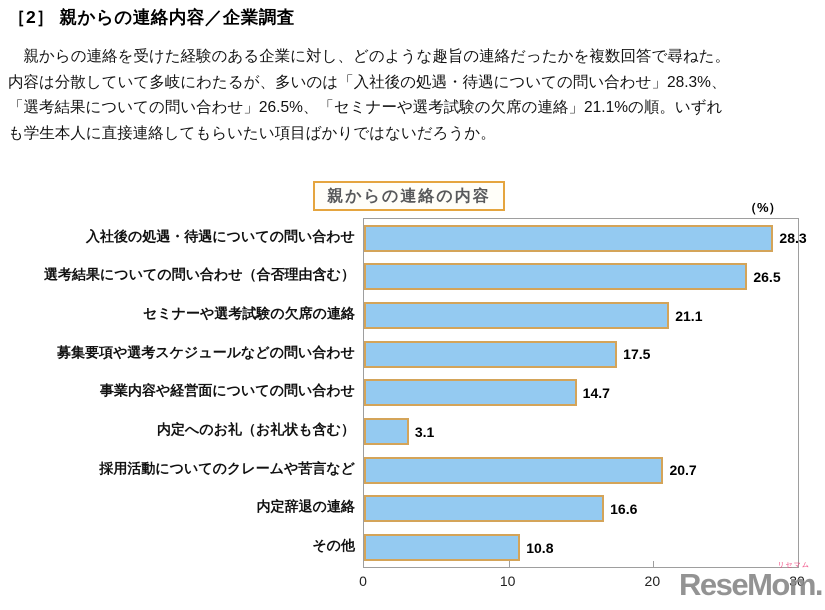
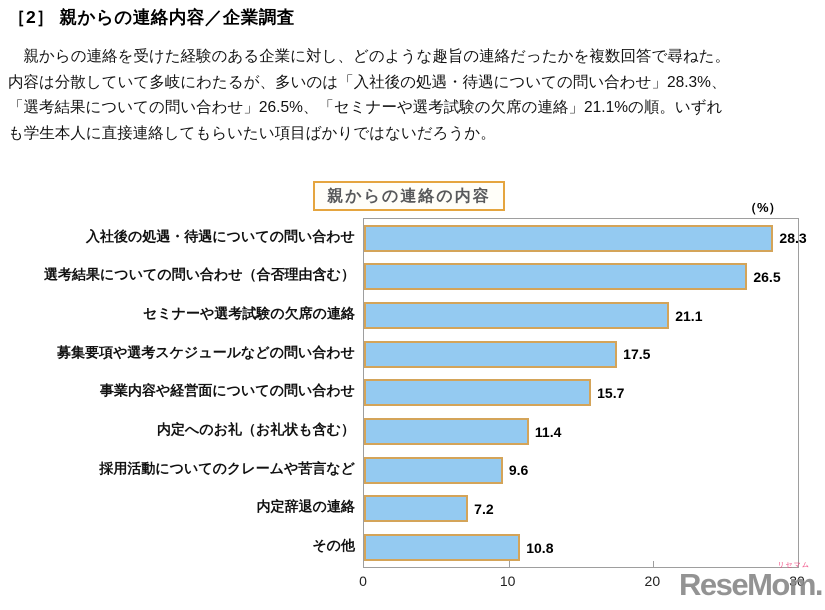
事業内容や経営面についての問い合わせ: 14.7 -> 15.7
内定へのお礼（お礼状も含む）: 3.1 -> 11.4
採用活動についてのクレームや苦言など: 20.7 -> 9.6
内定辞退の連絡: 16.6 -> 7.2
